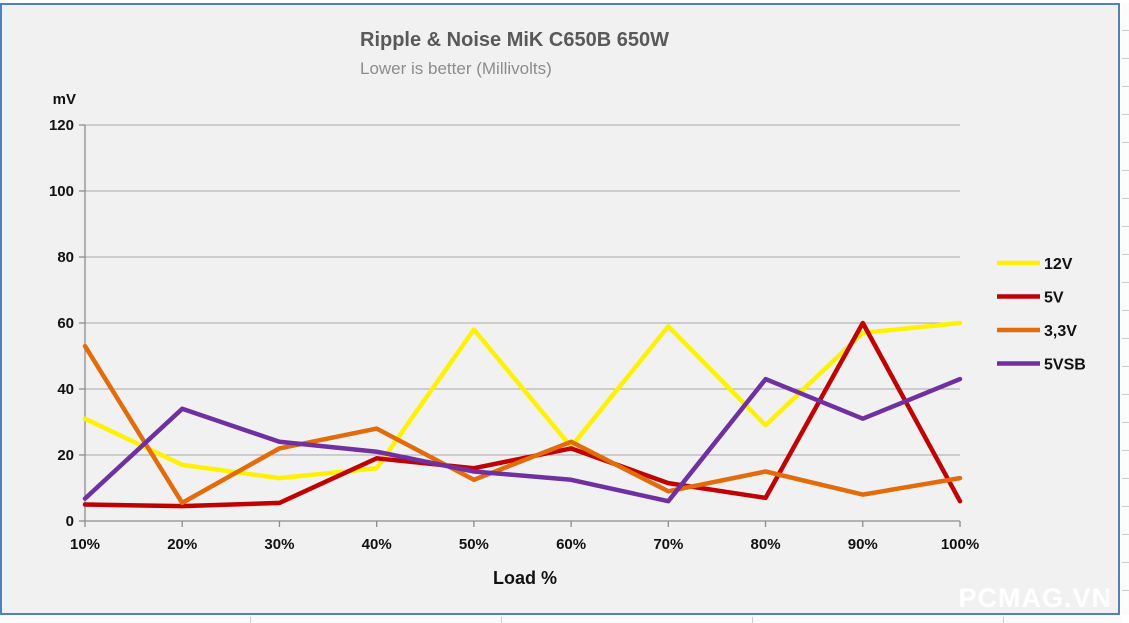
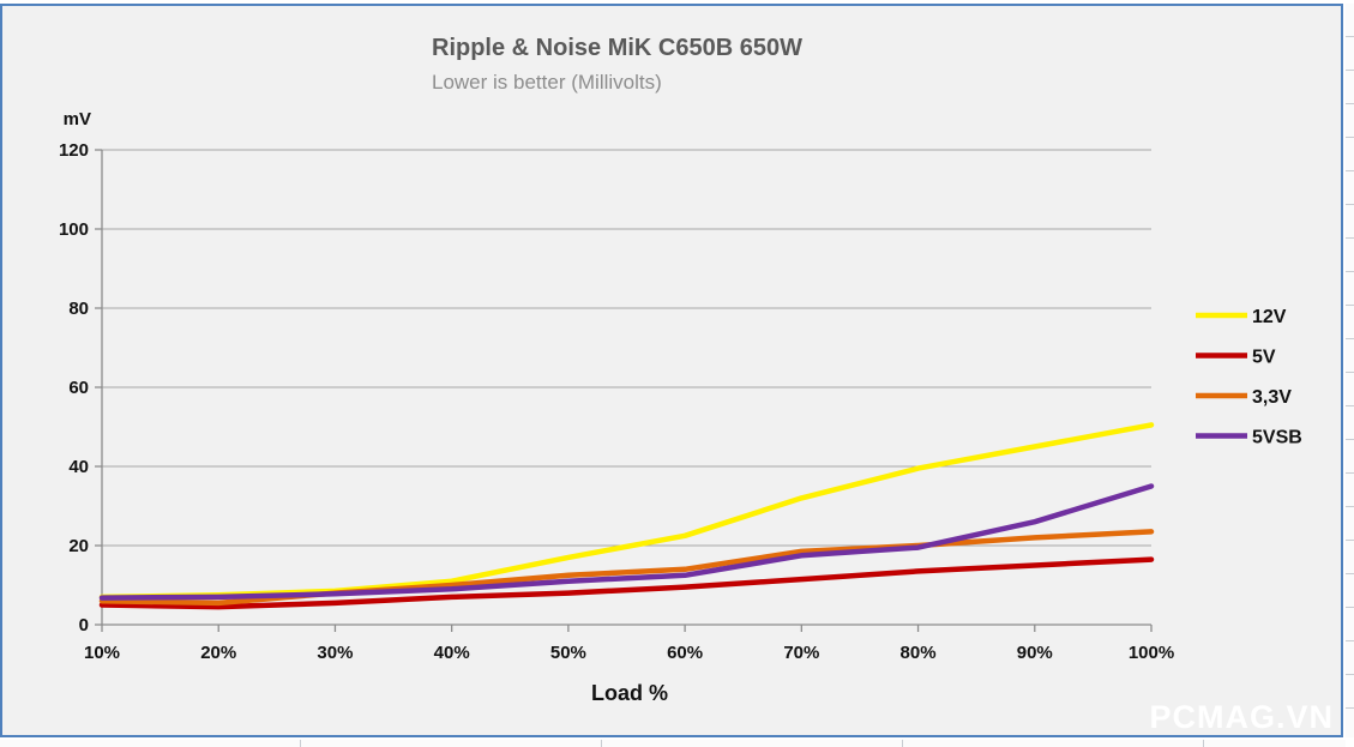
12V/10%: 31 -> 7
3,3V/10%: 53 -> 6
12V/20%: 17 -> 8
5VSB/20%: 34 -> 7
12V/30%: 13 -> 8
3,3V/30%: 22 -> 8
5VSB/30%: 24 -> 8
12V/40%: 16 -> 11
5V/40%: 19 -> 7
3,3V/40%: 28 -> 10
5VSB/40%: 21 -> 9
12V/50%: 58 -> 17
5V/50%: 16 -> 8
5VSB/50%: 15 -> 11
5V/60%: 22 -> 10
3,3V/60%: 24 -> 14
12V/70%: 59 -> 32
3,3V/70%: 9 -> 18
5VSB/70%: 6 -> 18
12V/80%: 29 -> 40
5V/80%: 7 -> 14
3,3V/80%: 15 -> 20
5VSB/80%: 43 -> 20
12V/90%: 57 -> 45
5V/90%: 60 -> 15
3,3V/90%: 8 -> 22
5VSB/90%: 31 -> 26
12V/100%: 60 -> 50
5V/100%: 6 -> 16
3,3V/100%: 13 -> 24
5VSB/100%: 43 -> 35
